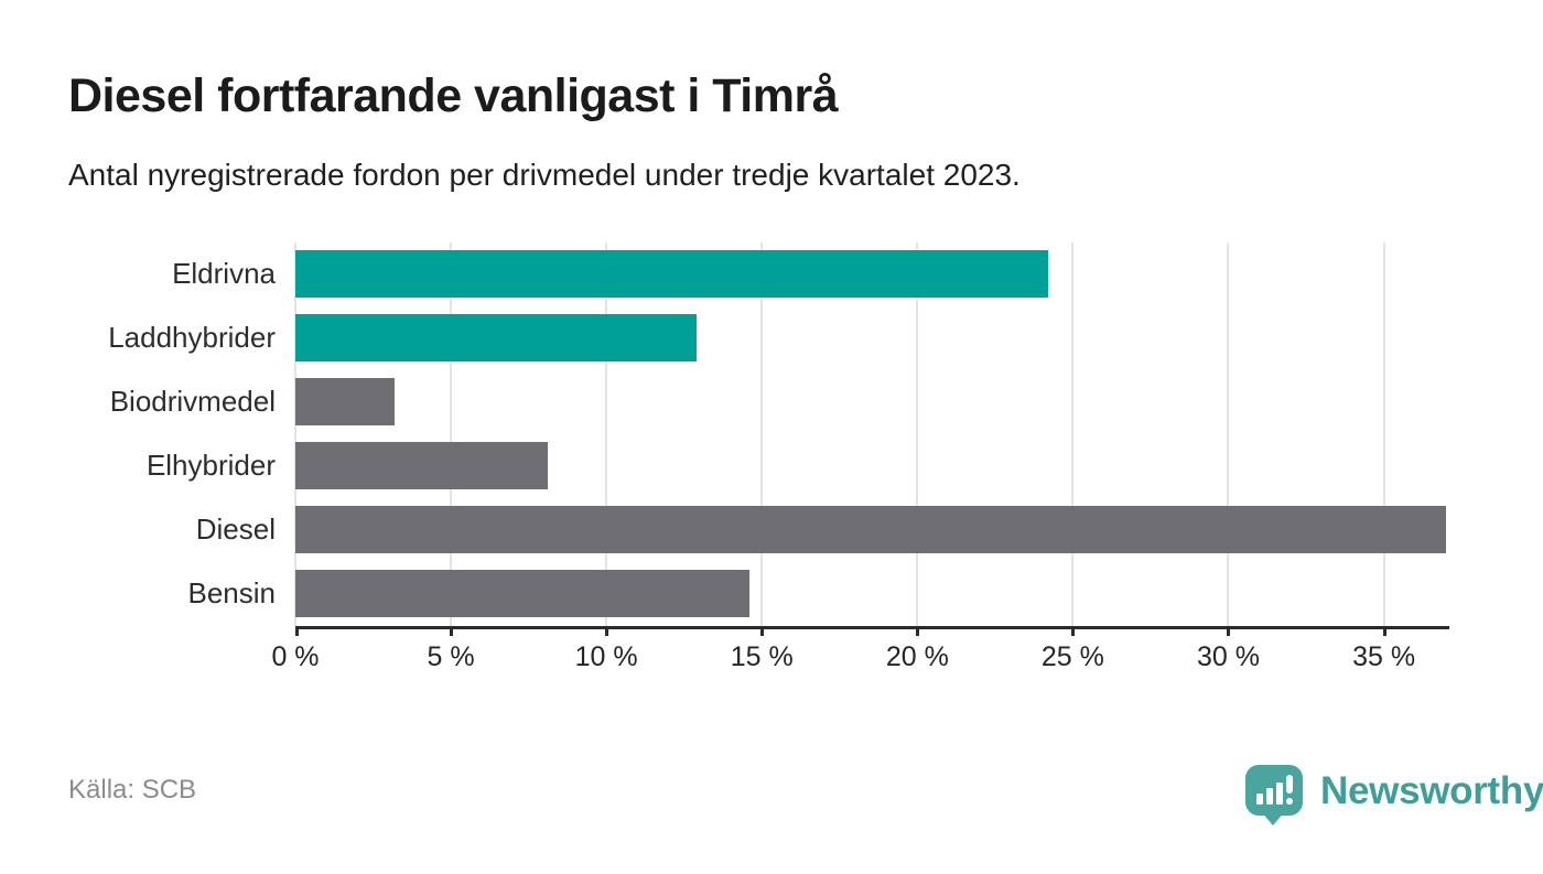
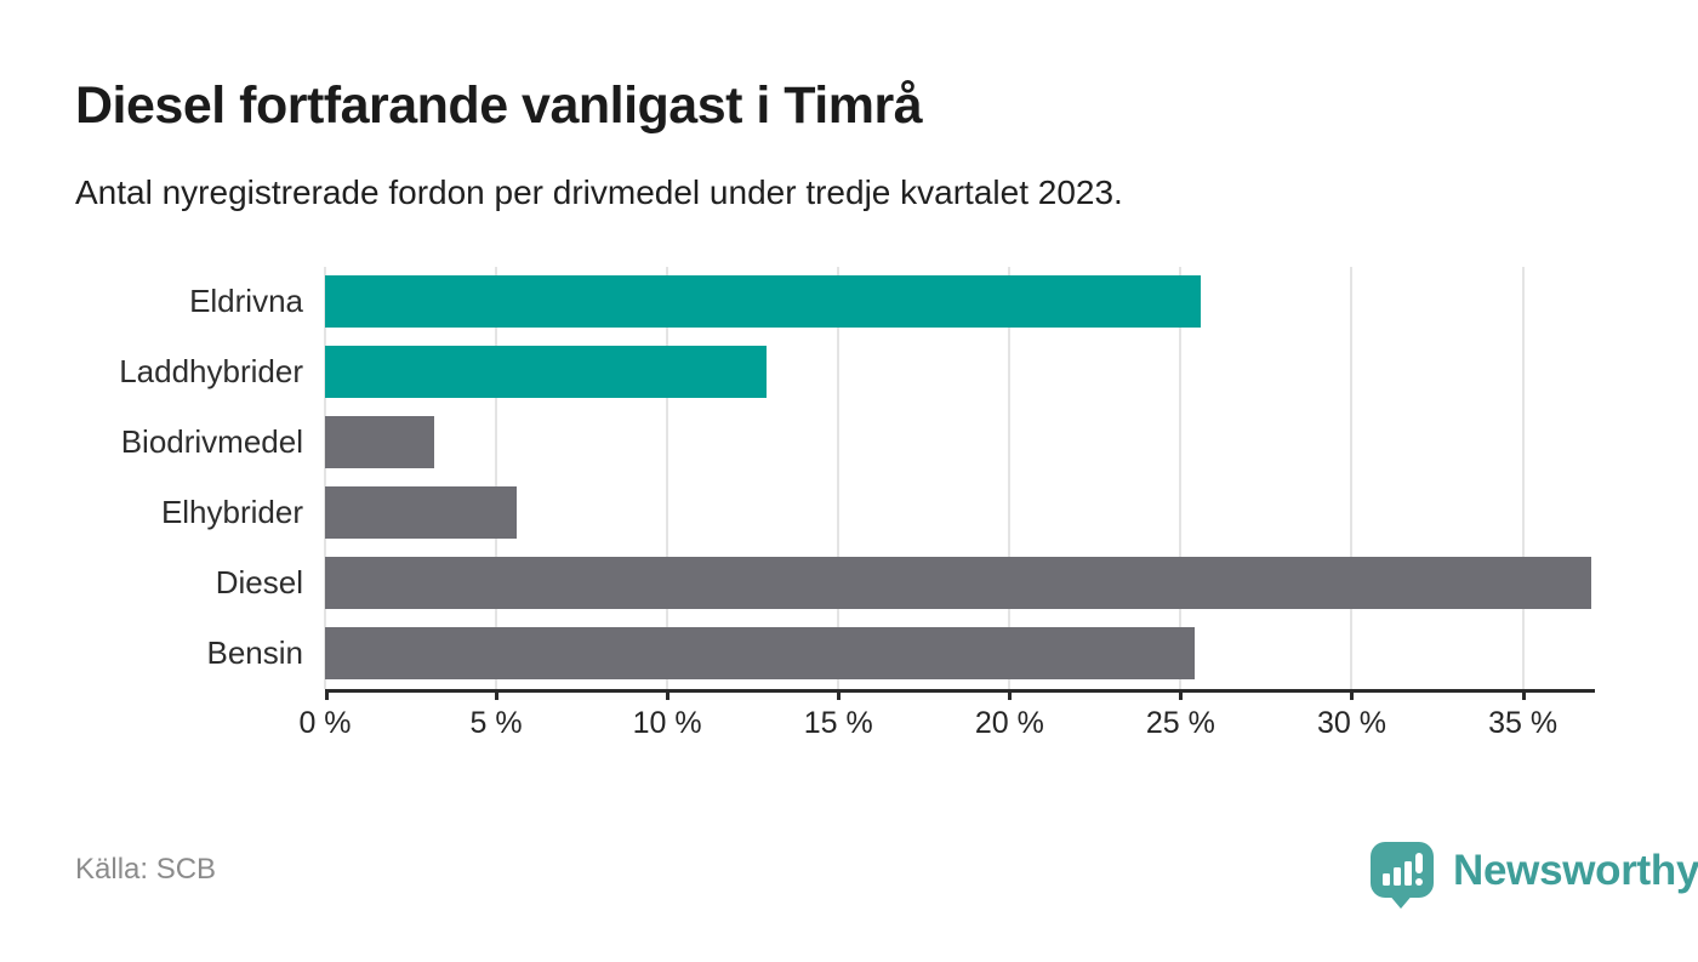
Eldrivna: 24.2% -> 25.6%
Elhybrider: 8.1% -> 5.6%
Bensin: 14.6% -> 25.4%
